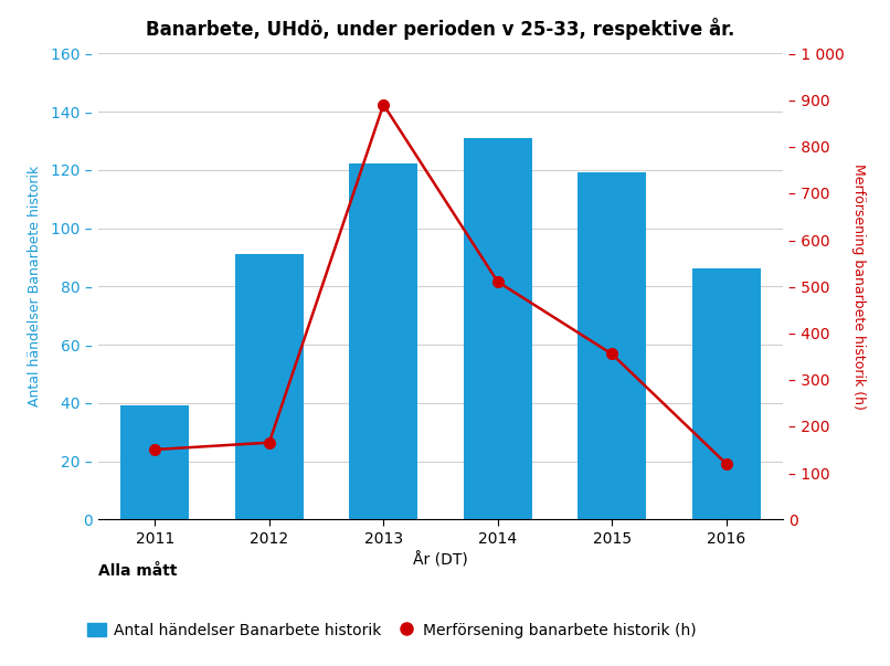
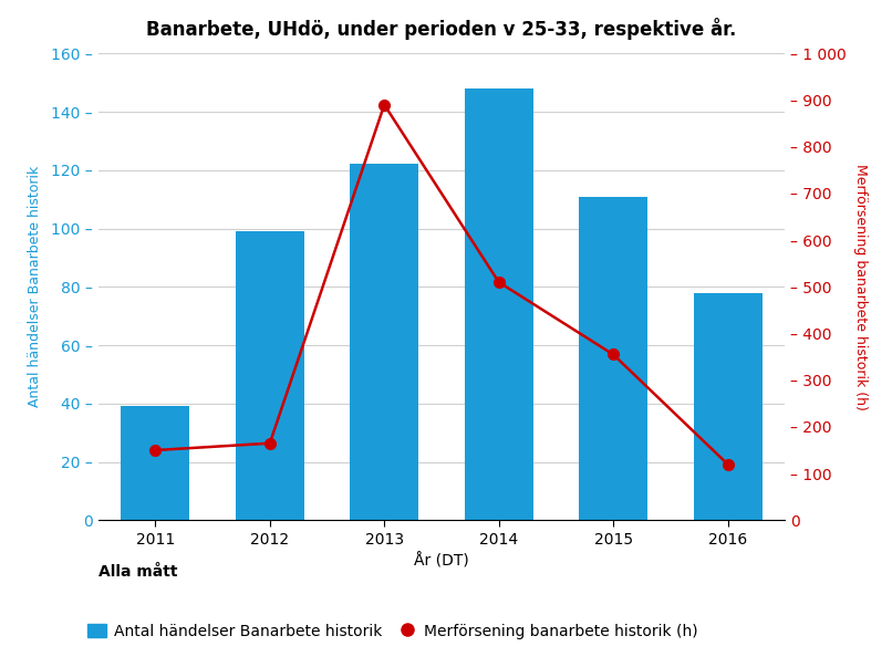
Antal händelser Banarbete historik/2012: 91 – -> 99 –
Antal händelser Banarbete historik/2014: 131 – -> 148 –
Antal händelser Banarbete historik/2015: 119 – -> 111 –
Antal händelser Banarbete historik/2016: 86 – -> 78 –
